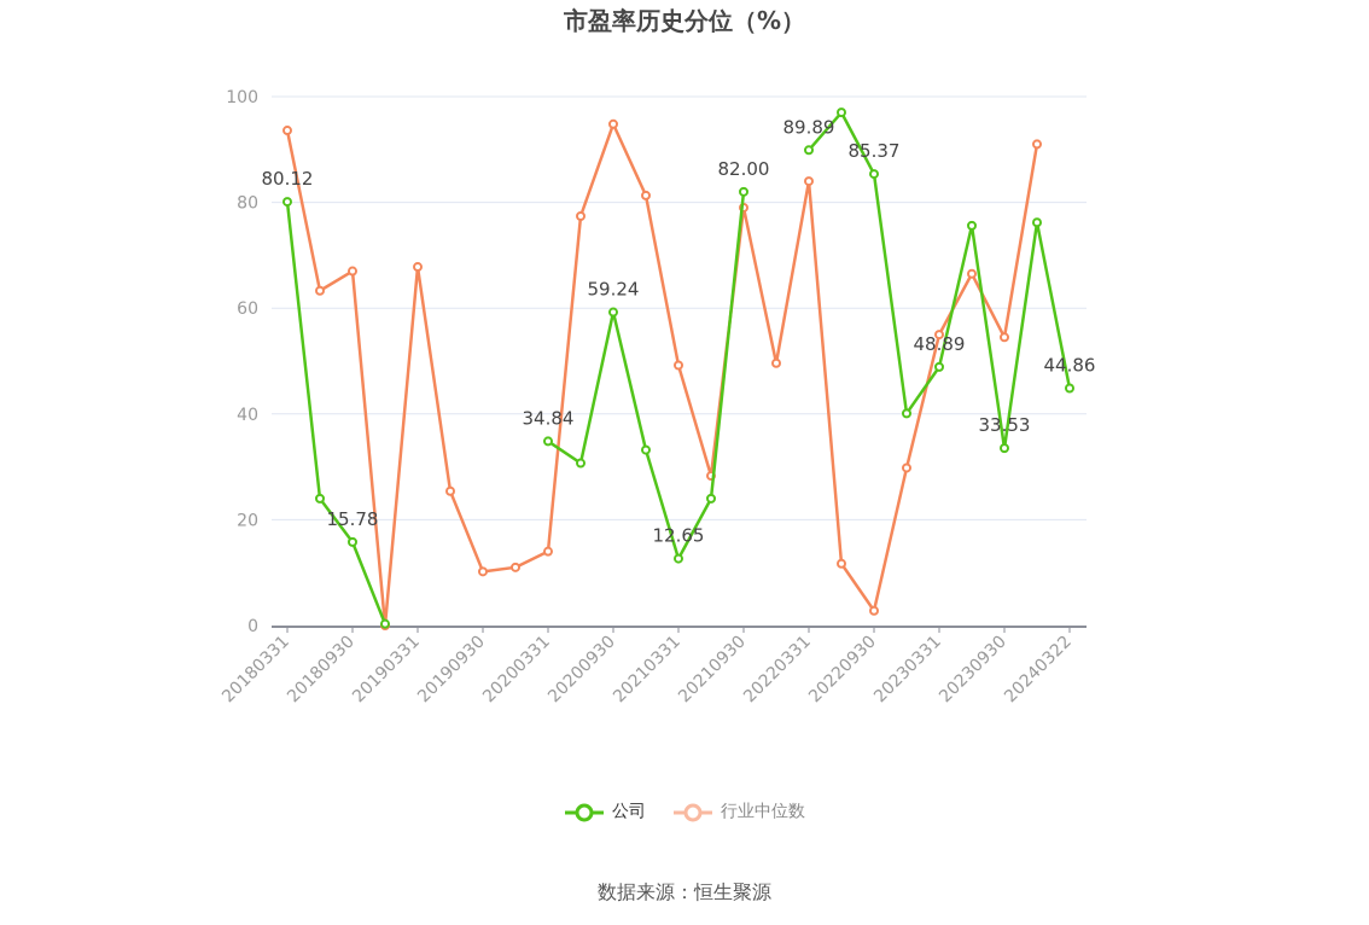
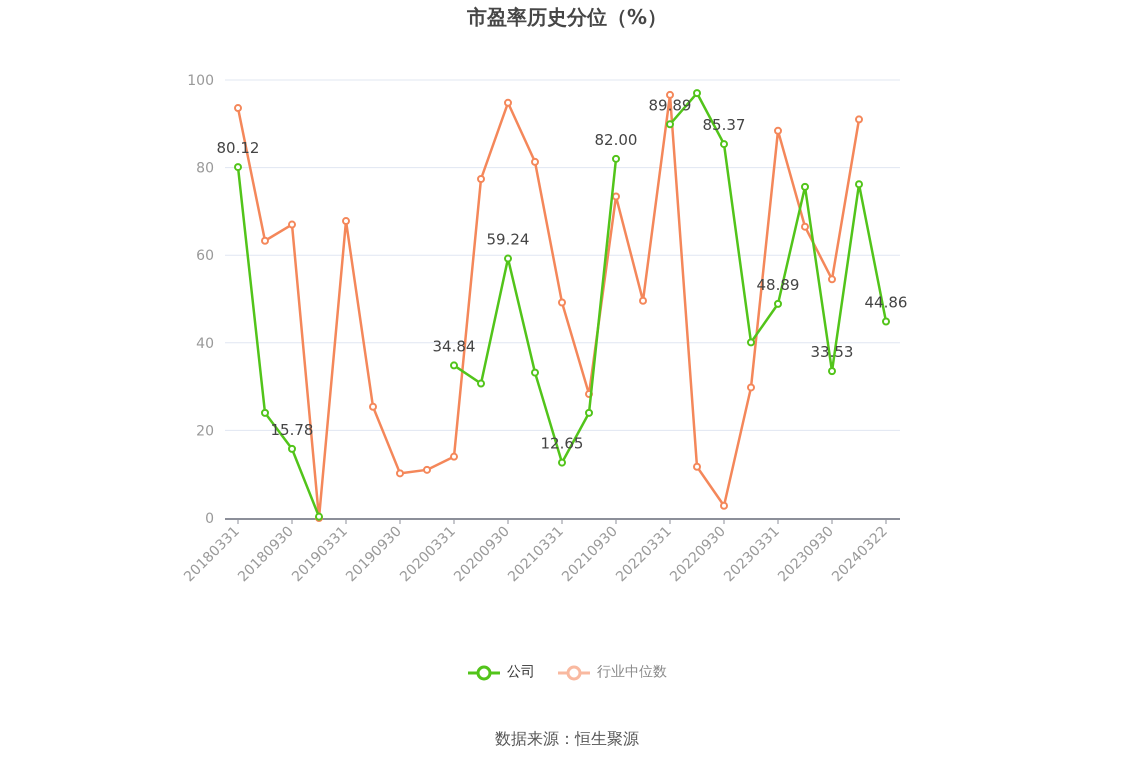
行业中位数/20210930: 79 -> 73
行业中位数/20220331: 84 -> 97
行业中位数/20230331: 55 -> 88
